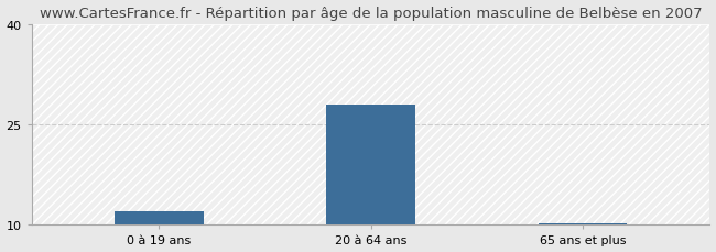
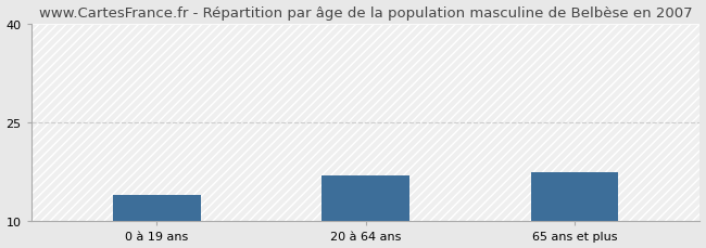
0 à 19 ans: 12.0 -> 14.0
20 à 64 ans: 28.0 -> 17.0
65 ans et plus: 10.3 -> 17.4
